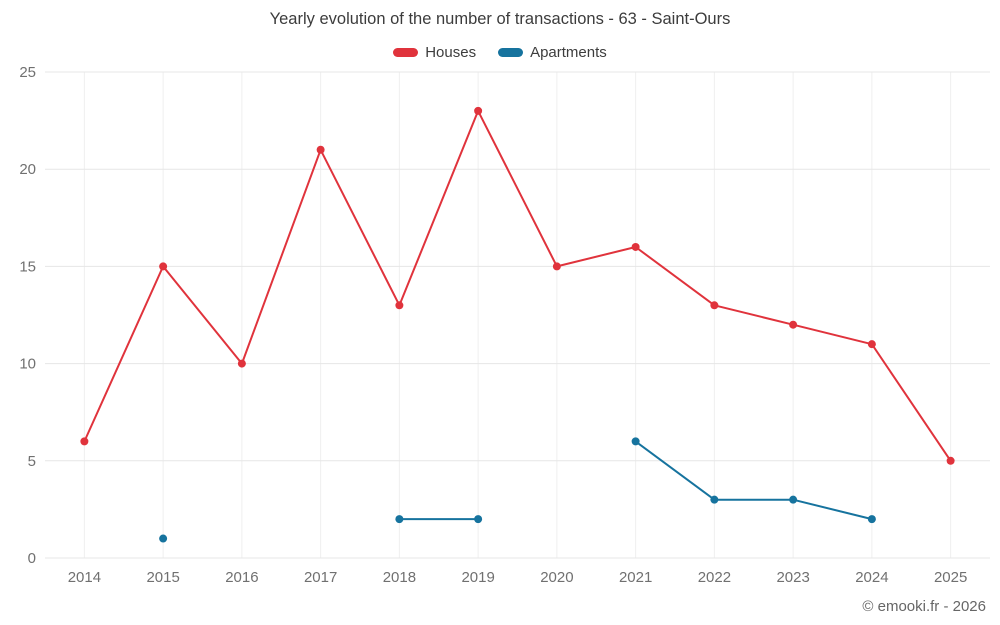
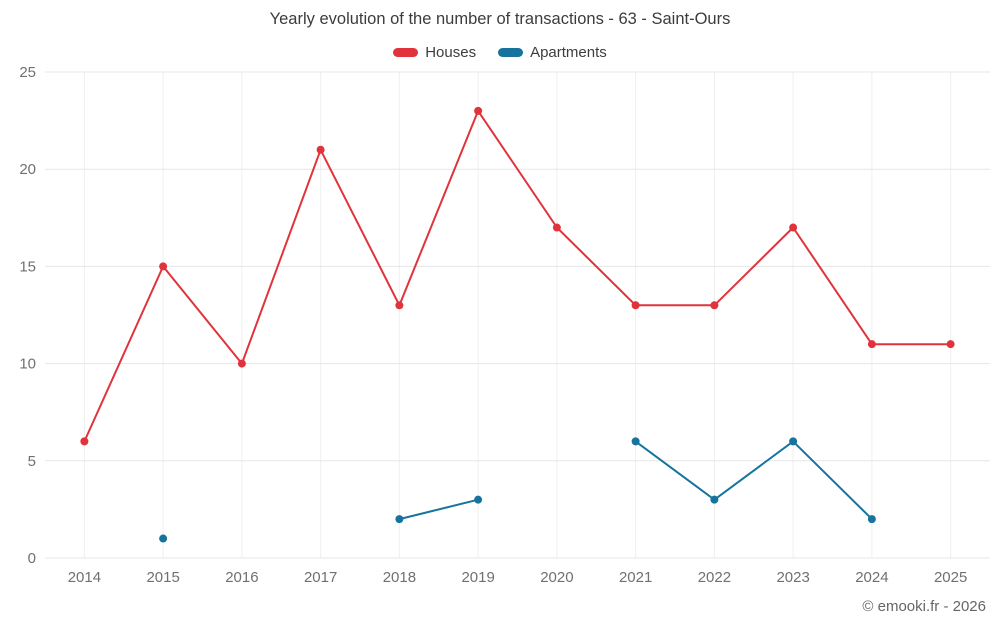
Apartments/2019: 2 -> 3
Houses/2020: 15 -> 17
Houses/2021: 16 -> 13
Houses/2023: 12 -> 17
Apartments/2023: 3 -> 6
Houses/2025: 5 -> 11
